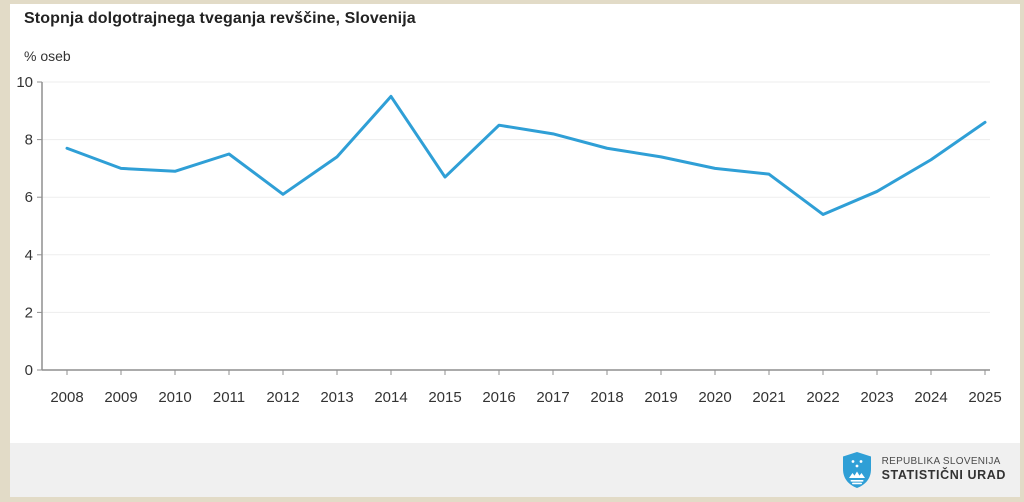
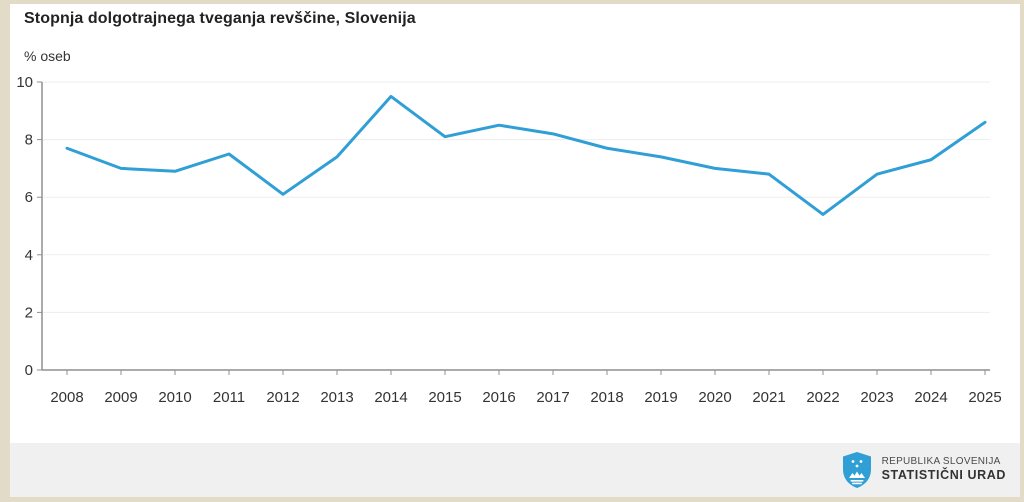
2015: 6.7 -> 8.1
2023: 6.2 -> 6.8
